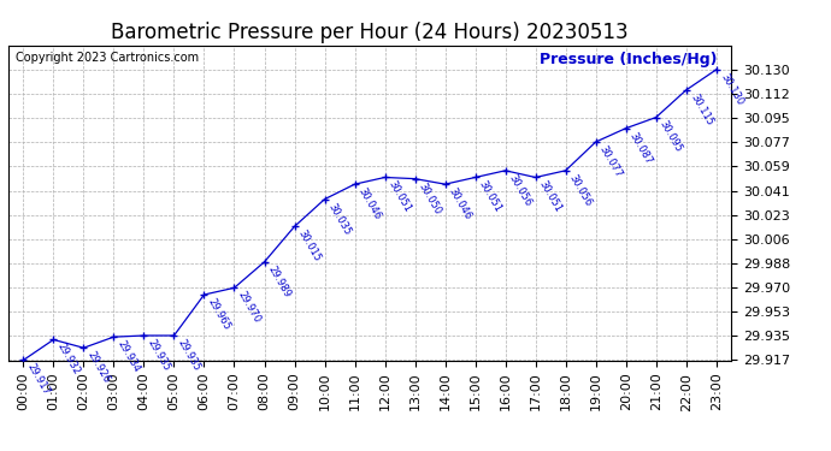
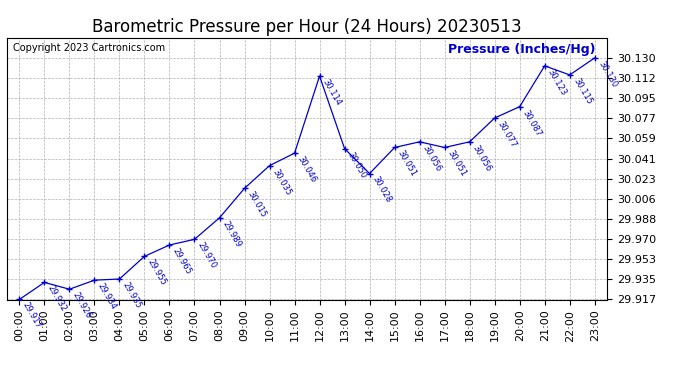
05:00: 29.935 -> 29.955
12:00: 30.051 -> 30.114
14:00: 30.046 -> 30.028
21:00: 30.095 -> 30.123
